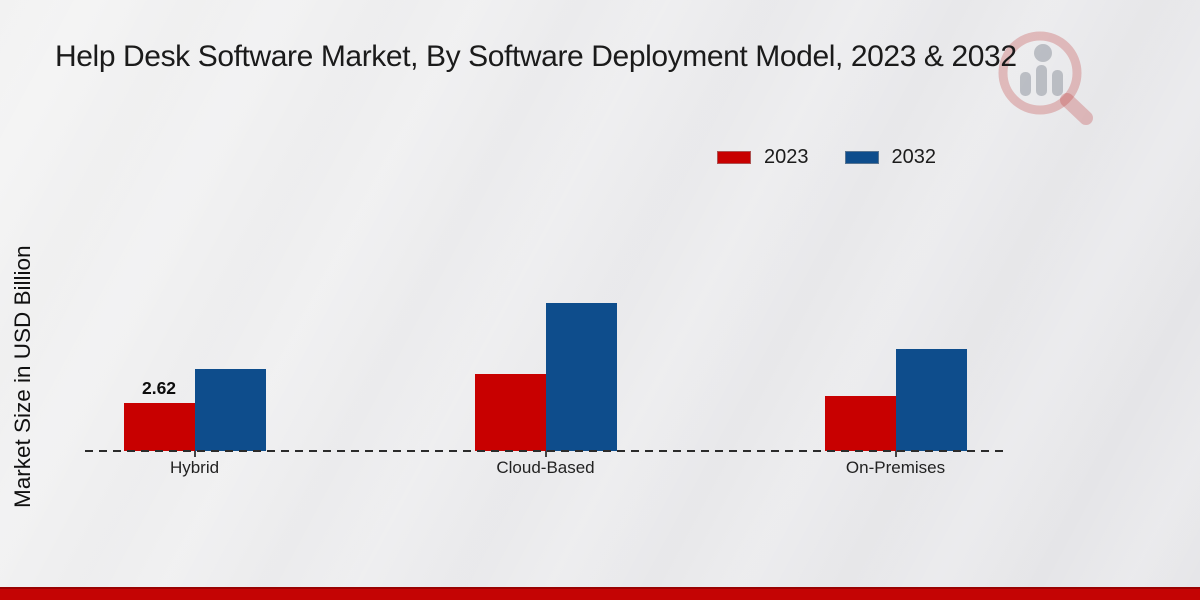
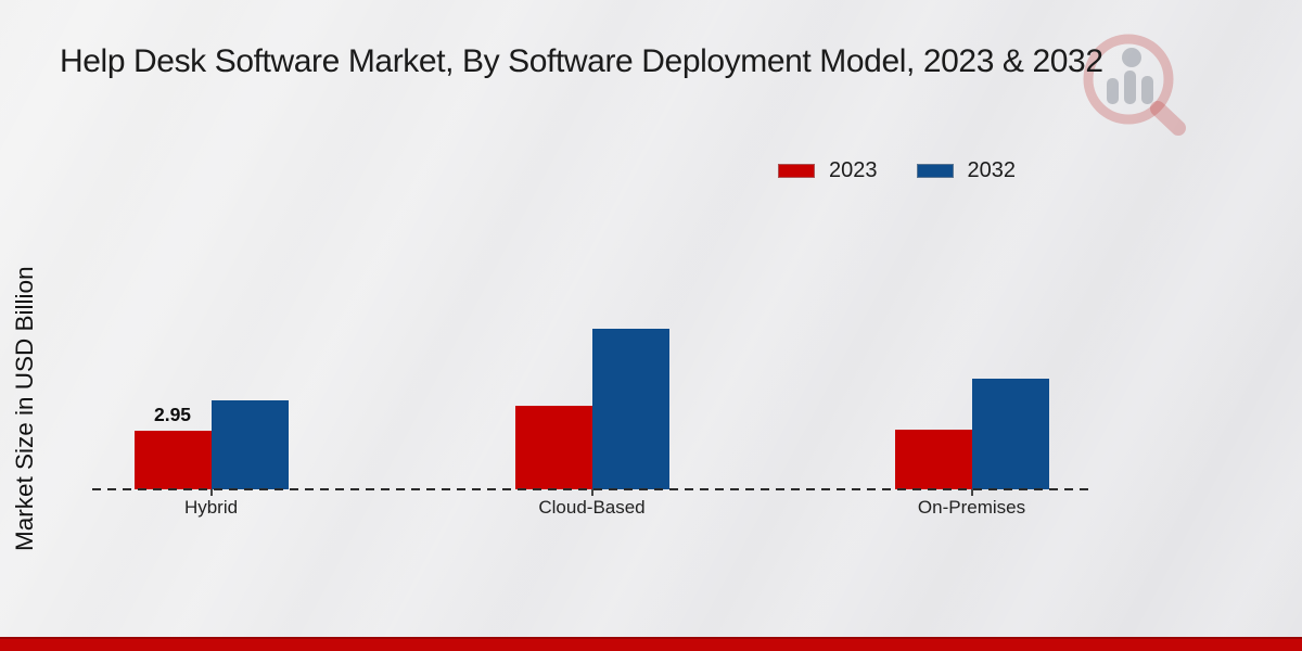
2023/Hybrid: 2.62 -> 2.95
